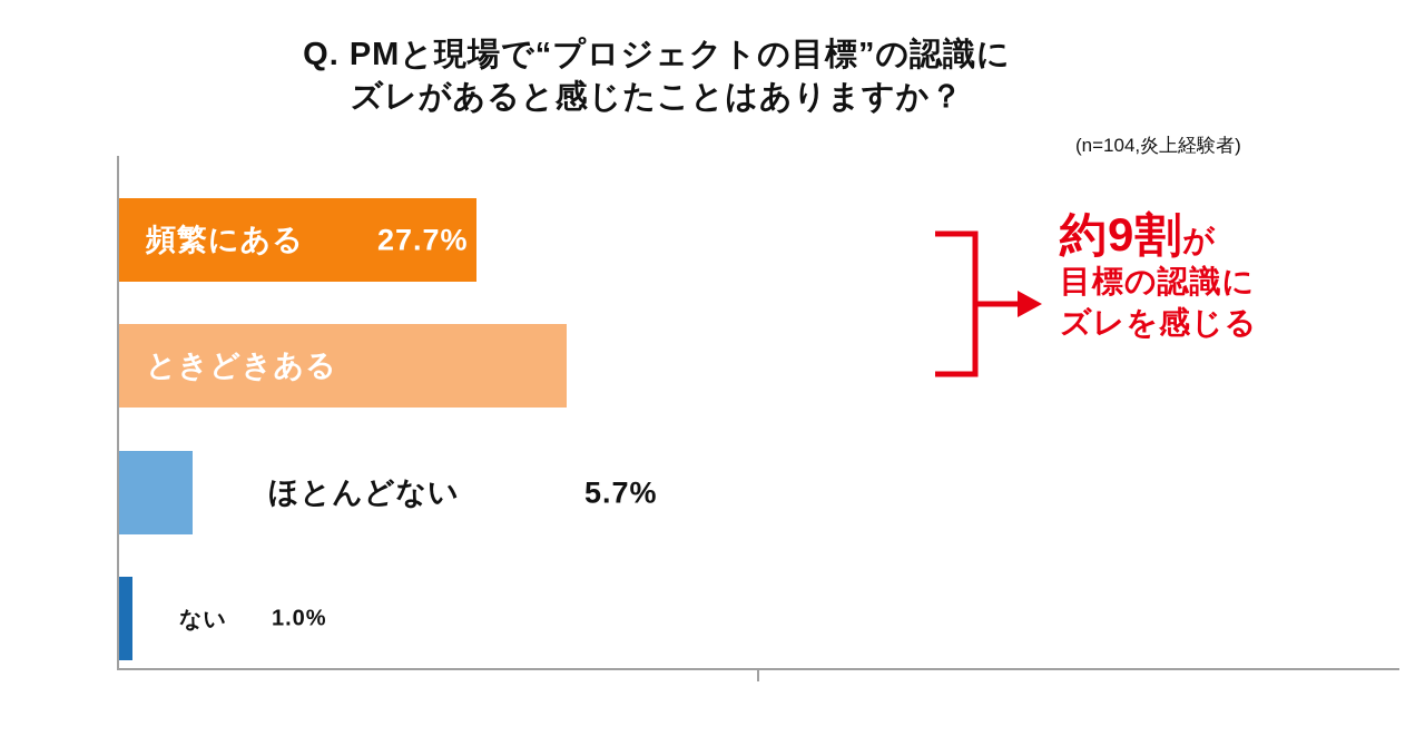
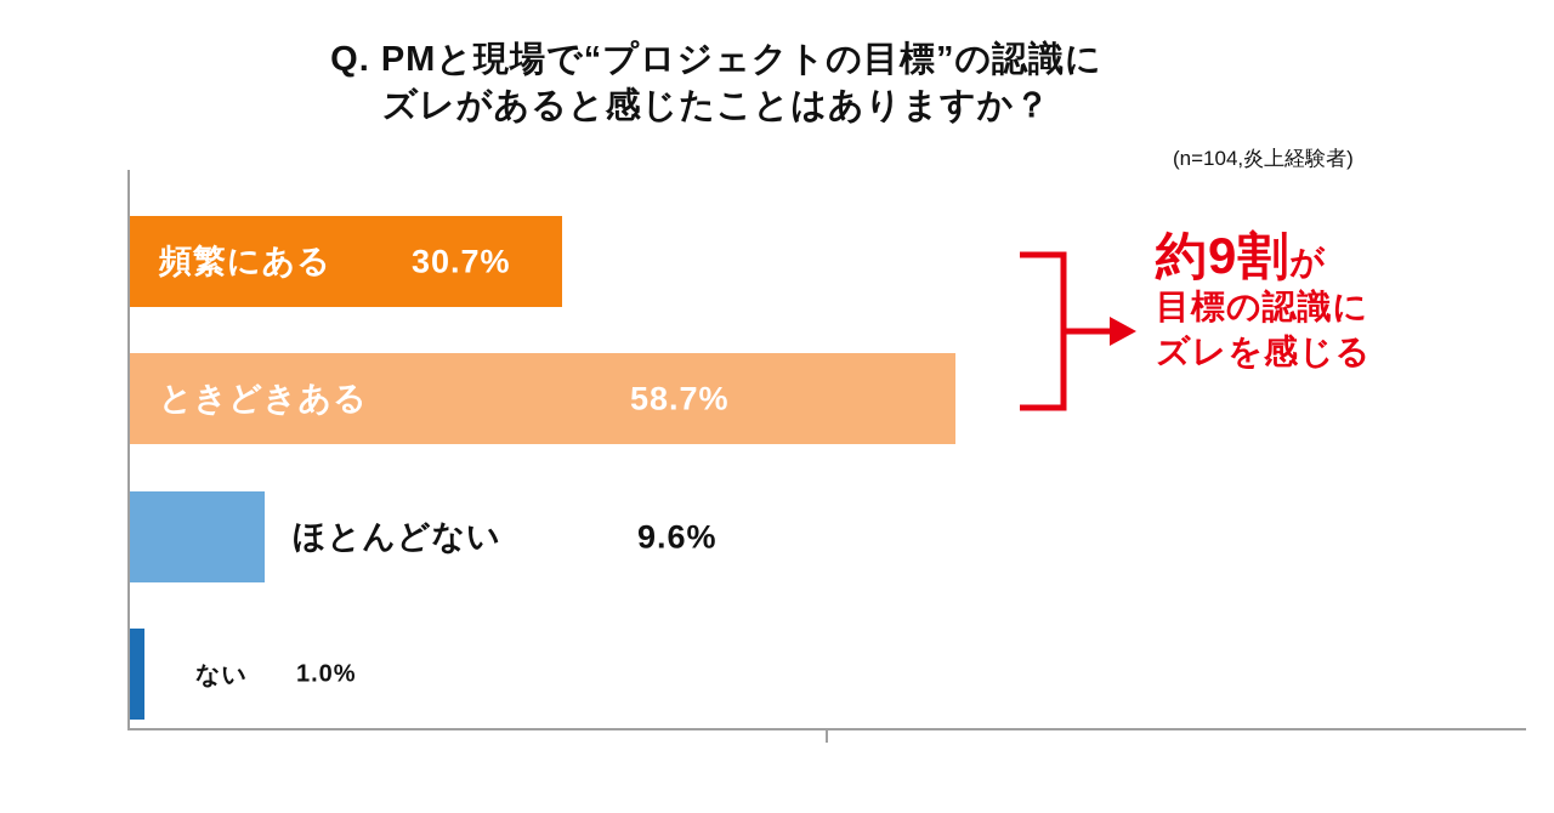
頻繁にある: 27.7% -> 30.7%
ときどきある: 34.7% -> 58.7%
ほとんどない: 5.7% -> 9.6%
